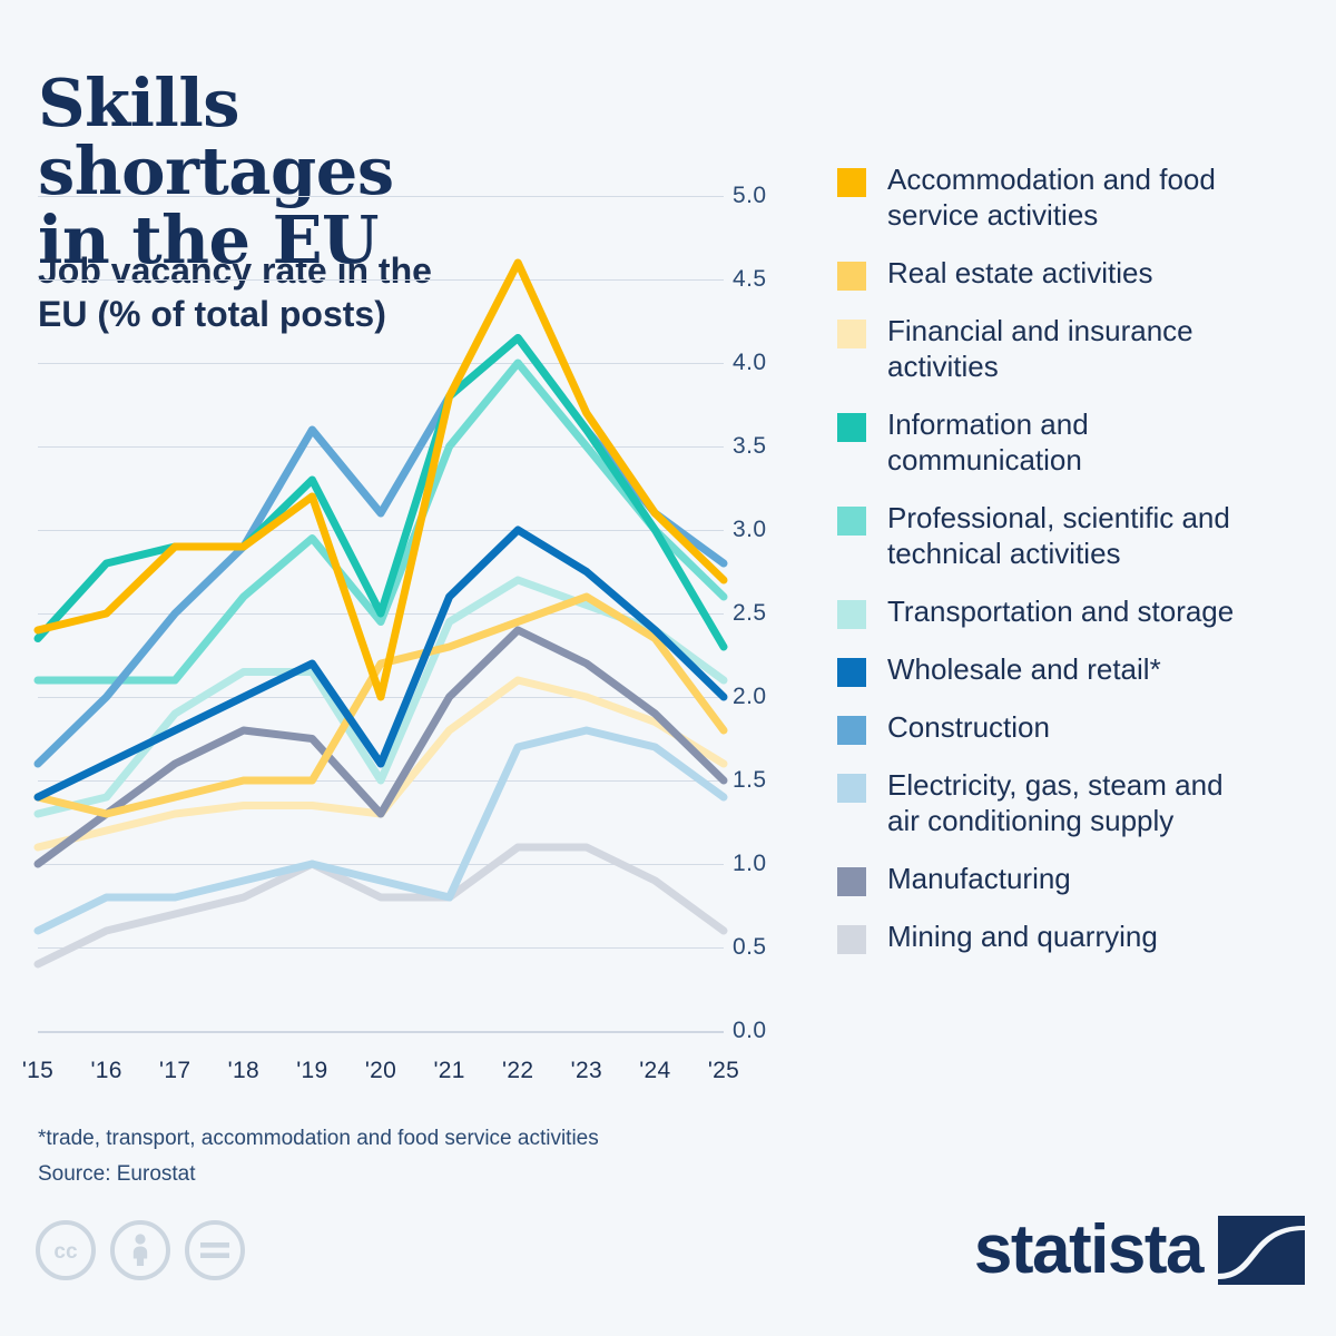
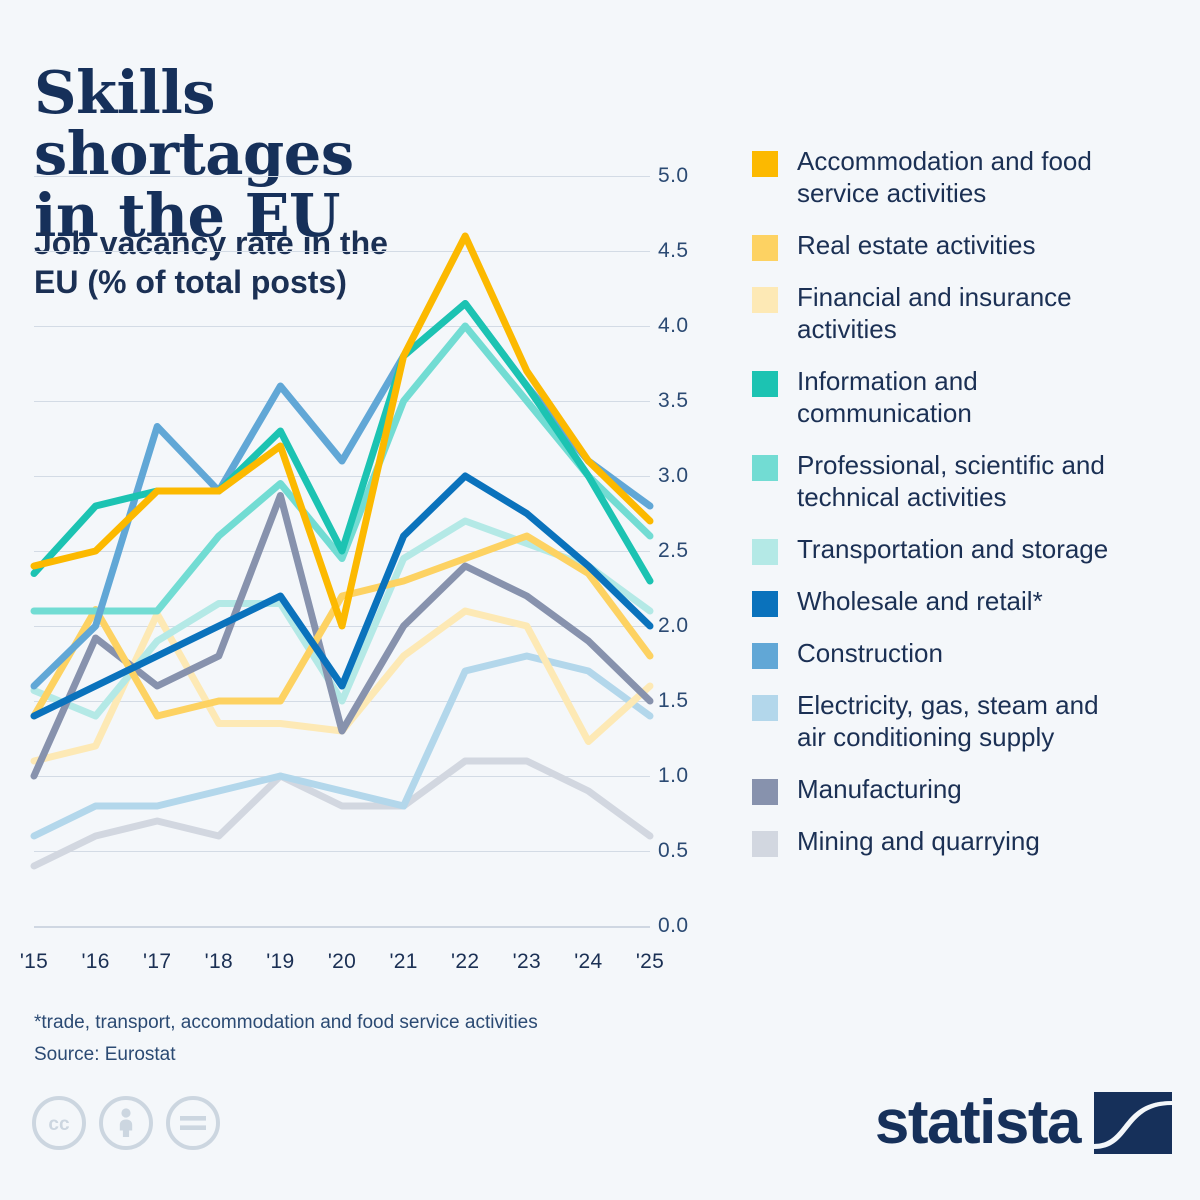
Transportation and storage/'15: 1.30 -> 1.57
Real estate activities/'16: 1.30 -> 2.11
Manufacturing/'16: 1.30 -> 1.92
Financial and insurance activities/'17: 1.30 -> 2.08
Construction/'17: 2.50 -> 3.33
Mining and quarrying/'18: 0.8 -> 0.6
Manufacturing/'19: 1.75 -> 2.87
Financial and insurance activities/'24: 1.85 -> 1.23
